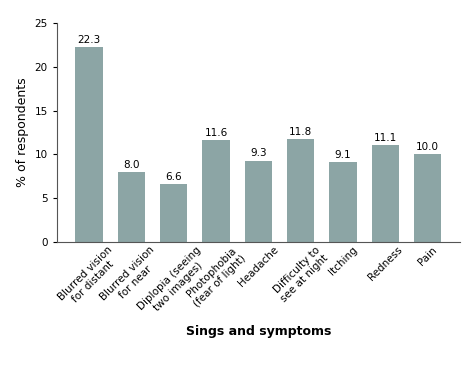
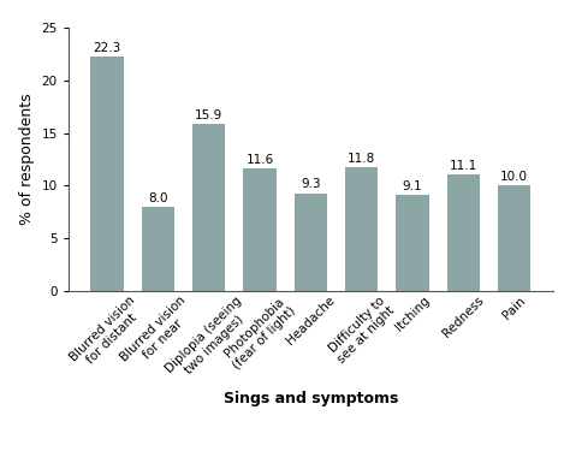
Diplopia (seeing two images): 6.6 -> 15.9
